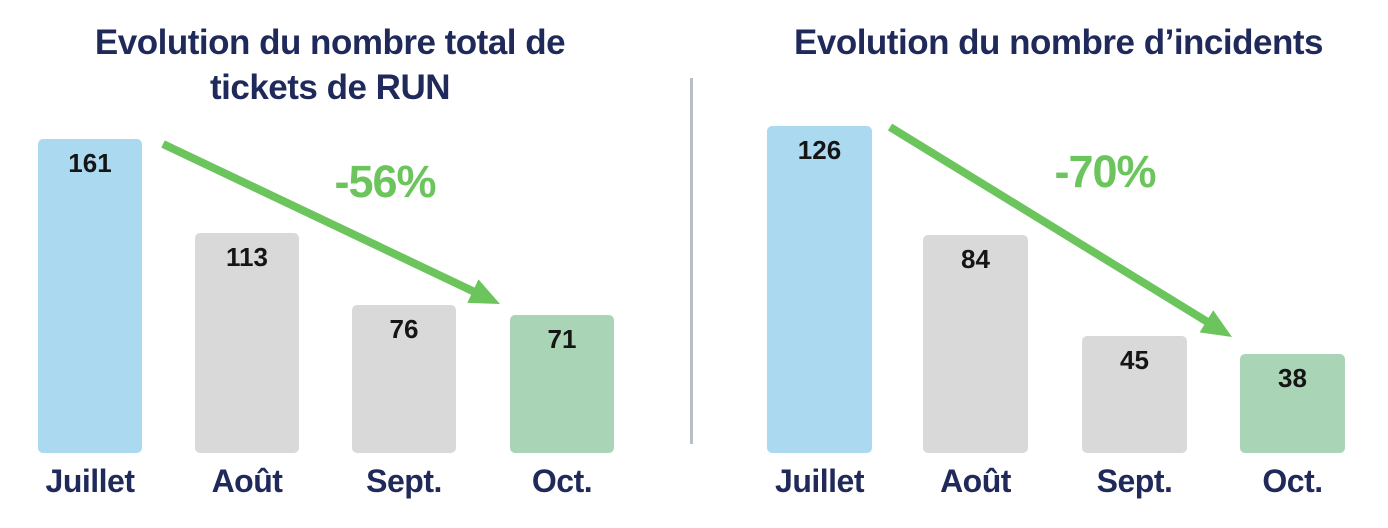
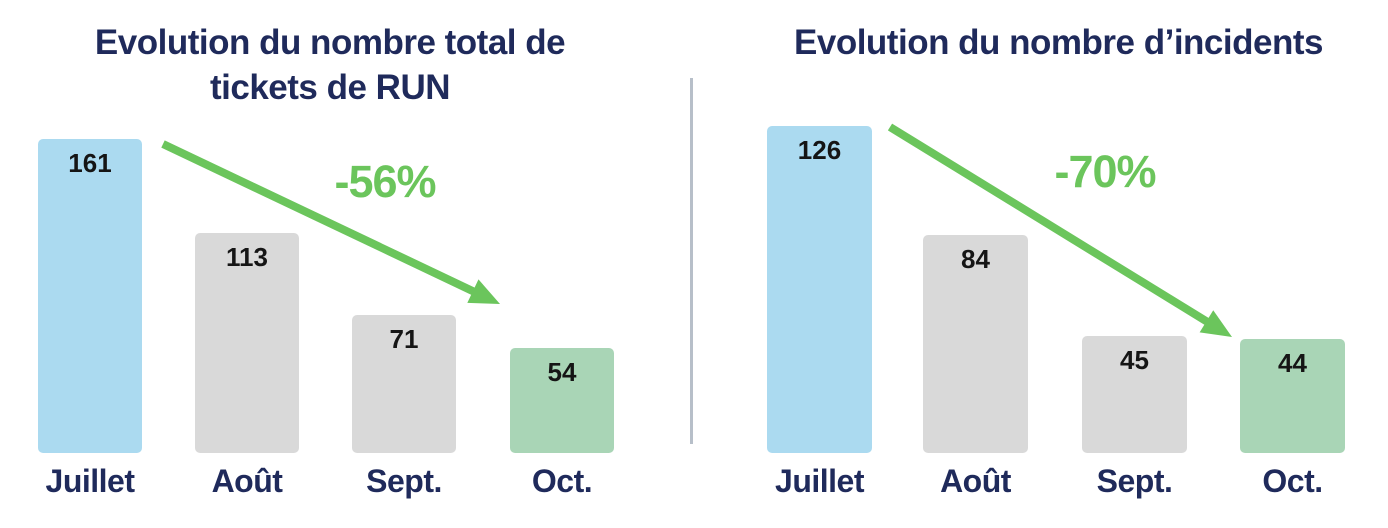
Evolution du nombre total de tickets de RUN/Sept.: 76 -> 71
Evolution du nombre total de tickets de RUN/Oct.: 71 -> 54
Evolution du nombre d’incidents/Oct.: 38 -> 44
